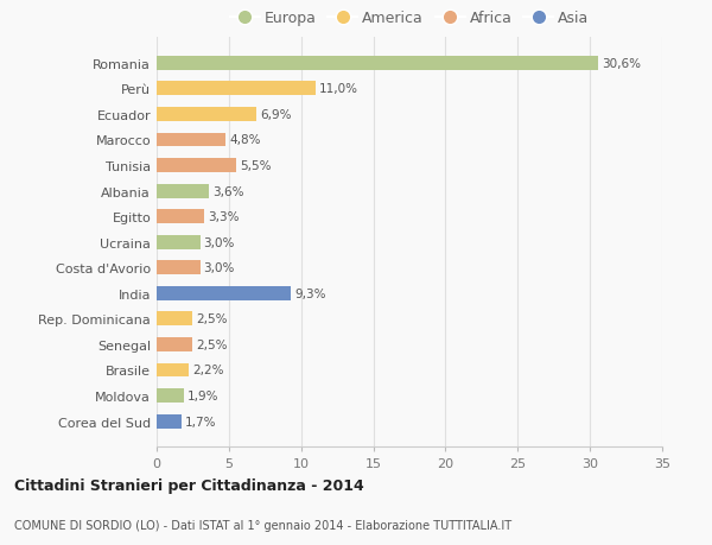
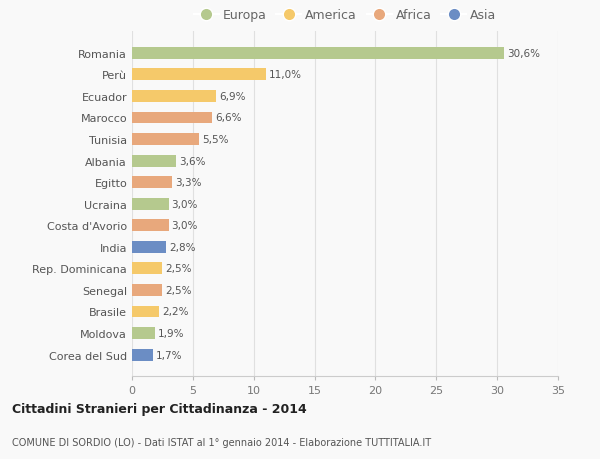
Marocco: 4,8% -> 6,6%
India: 9,3% -> 2,8%
